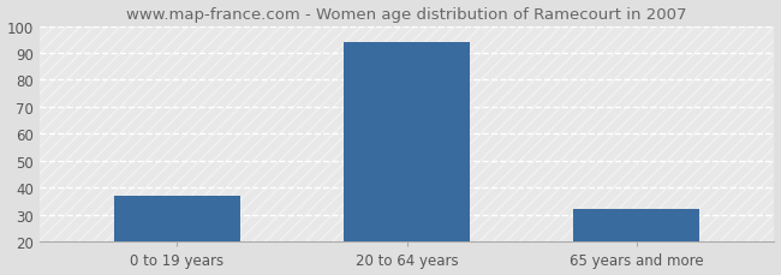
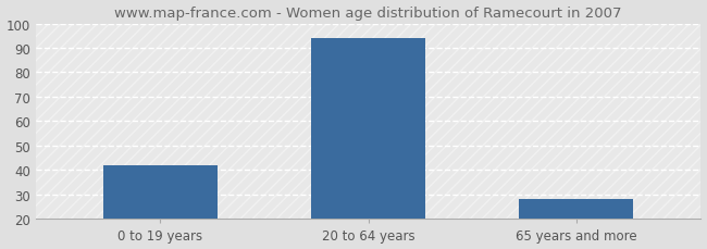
0 to 19 years: 37 -> 42
65 years and more: 32 -> 28
